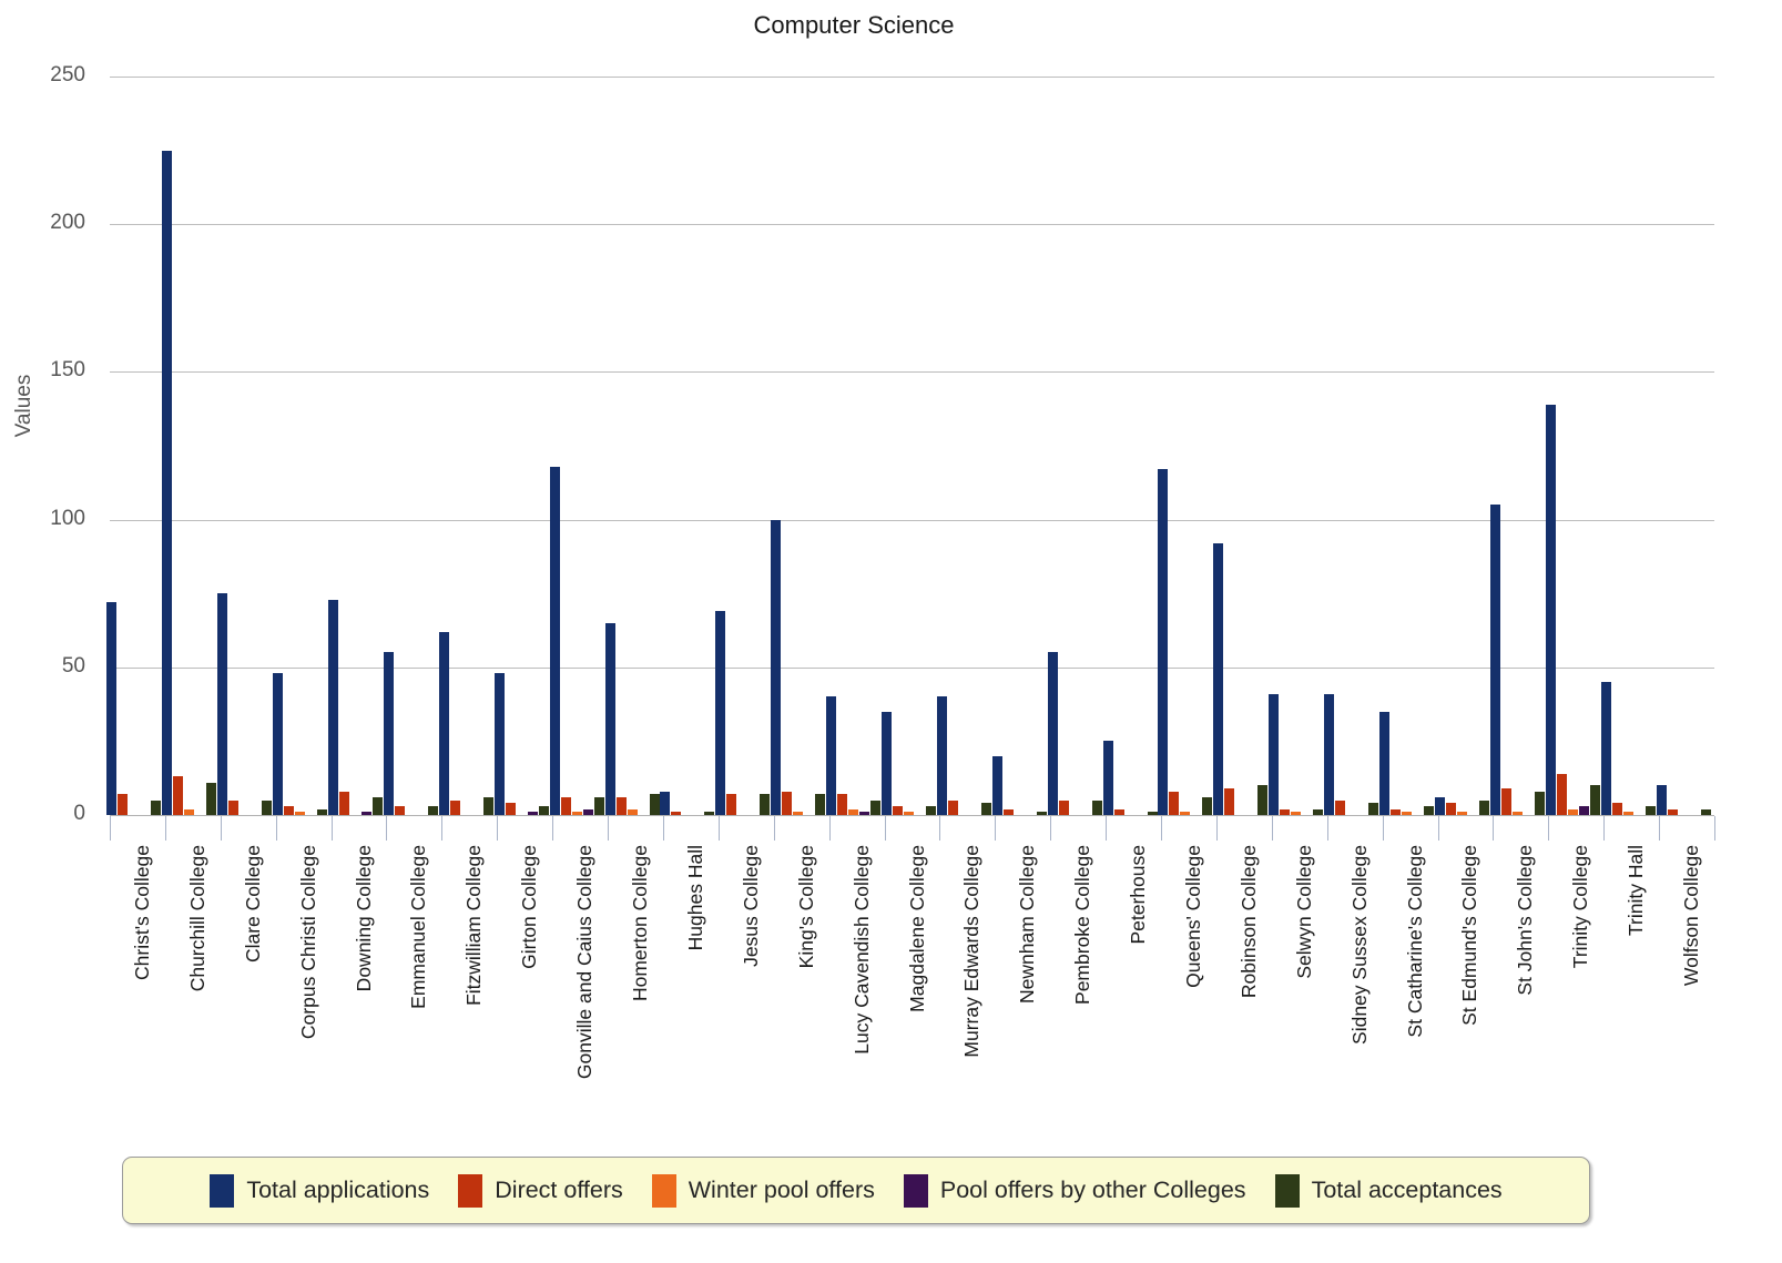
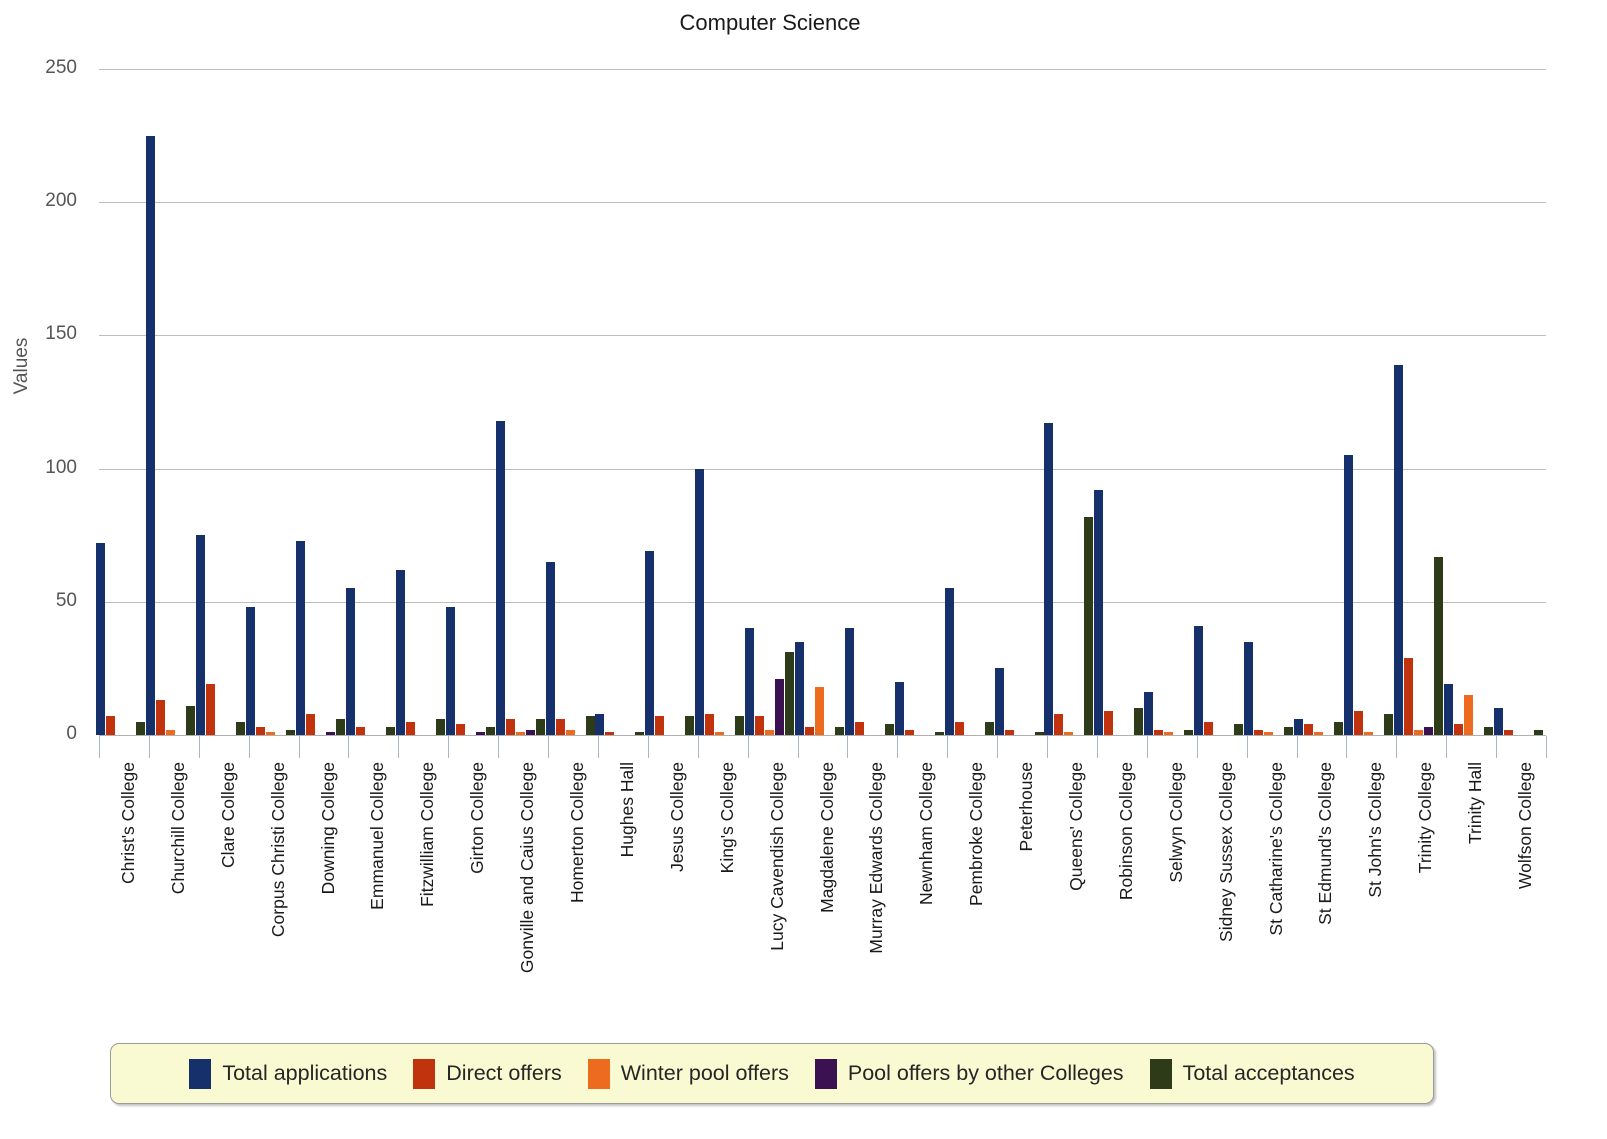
Direct offers/Clare College: 5 -> 19
Pool offers by other Colleges/Lucy Cavendish College: 1 -> 21
Total acceptances/Lucy Cavendish College: 5 -> 31
Winter pool offers/Magdalene College: 1 -> 18
Total acceptances/Queens' College: 6 -> 82
Total applications/Selwyn College: 41 -> 16
Direct offers/Trinity College: 14 -> 29
Total acceptances/Trinity College: 10 -> 67
Total applications/Trinity Hall: 45 -> 19
Winter pool offers/Trinity Hall: 1 -> 15
